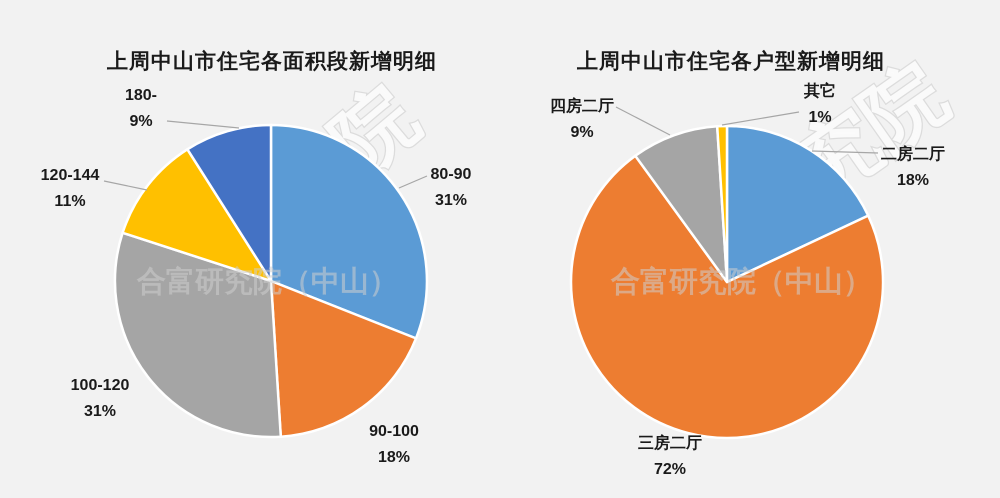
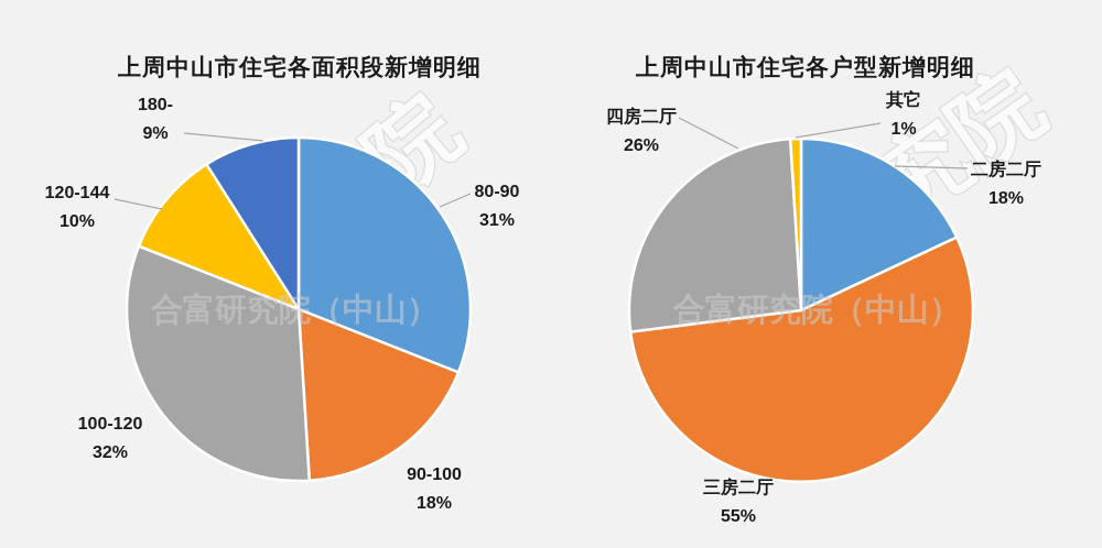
上周中山市住宅各面积段新增明细/100-120: 31% -> 32%
上周中山市住宅各面积段新增明细/120-144: 11% -> 10%
上周中山市住宅各户型新增明细/三房二厅: 72% -> 55%
上周中山市住宅各户型新增明细/四房二厅: 9% -> 26%
